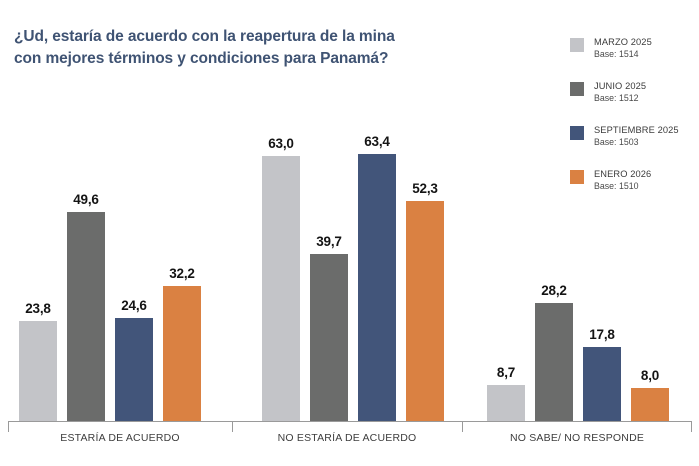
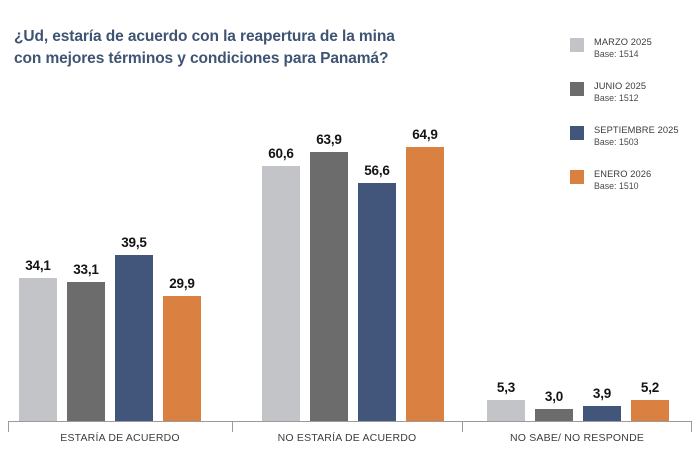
MARZO 2025/ESTARÍA DE ACUERDO: 23,8 -> 34,1
JUNIO 2025/ESTARÍA DE ACUERDO: 49,6 -> 33,1
SEPTIEMBRE 2025/ESTARÍA DE ACUERDO: 24,6 -> 39,5
ENERO 2026/ESTARÍA DE ACUERDO: 32,2 -> 29,9
MARZO 2025/NO ESTARÍA DE ACUERDO: 63,0 -> 60,6
JUNIO 2025/NO ESTARÍA DE ACUERDO: 39,7 -> 63,9
SEPTIEMBRE 2025/NO ESTARÍA DE ACUERDO: 63,4 -> 56,6
ENERO 2026/NO ESTARÍA DE ACUERDO: 52,3 -> 64,9
MARZO 2025/NO SABE/ NO RESPONDE: 8,7 -> 5,3
JUNIO 2025/NO SABE/ NO RESPONDE: 28,2 -> 3,0
SEPTIEMBRE 2025/NO SABE/ NO RESPONDE: 17,8 -> 3,9
ENERO 2026/NO SABE/ NO RESPONDE: 8,0 -> 5,2
